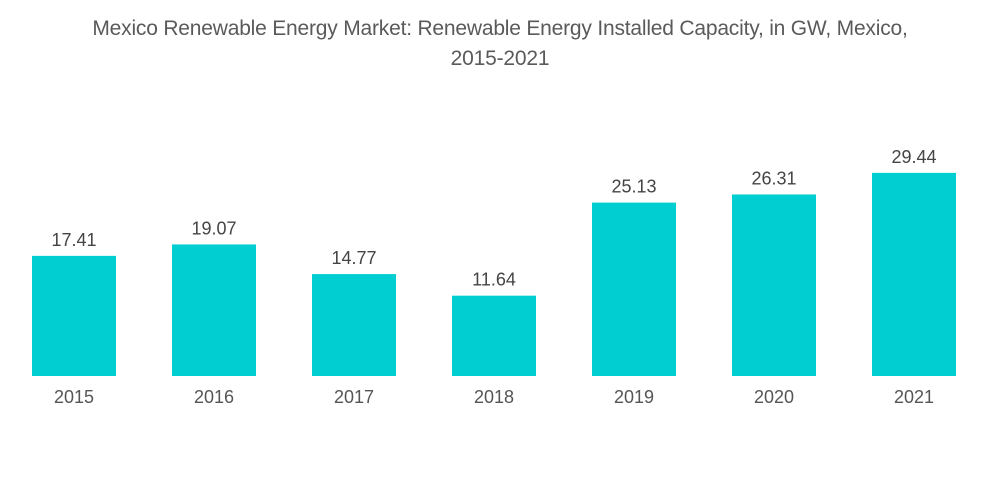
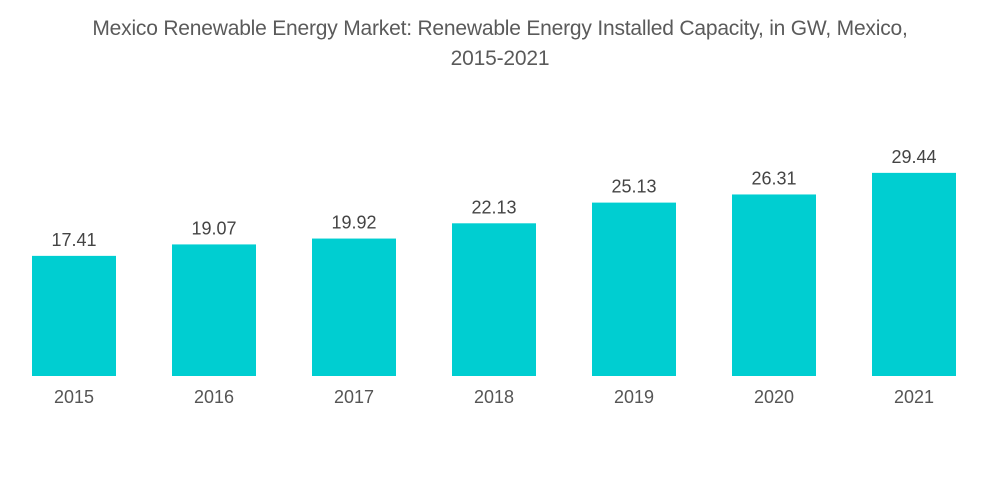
2017: 14.77 -> 19.92
2018: 11.64 -> 22.13
